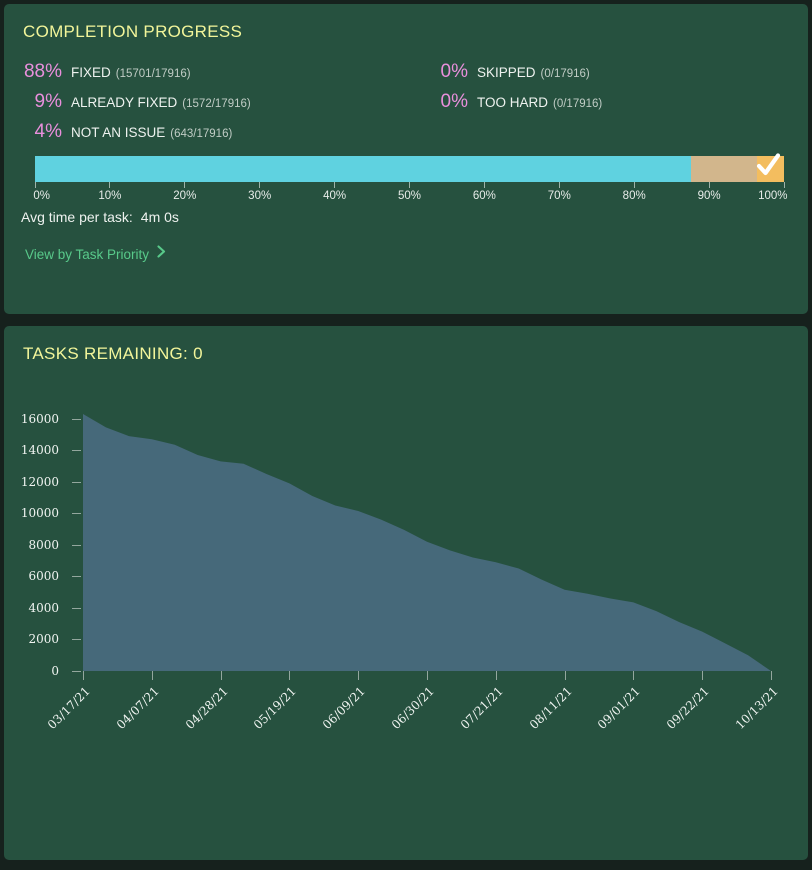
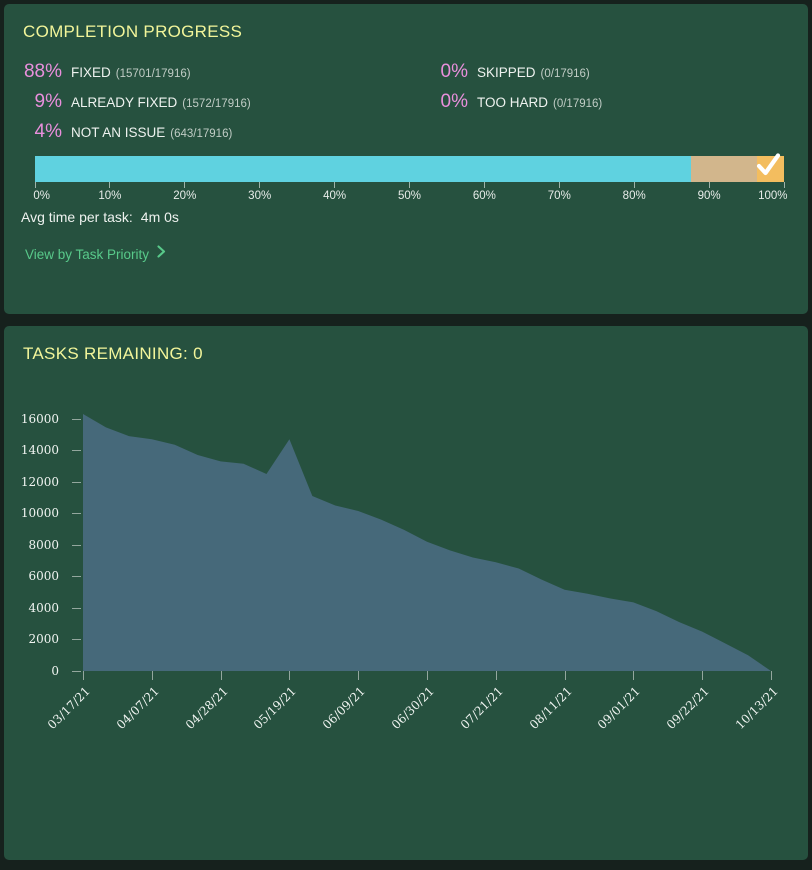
05/19/21: 11900 -> 14700
